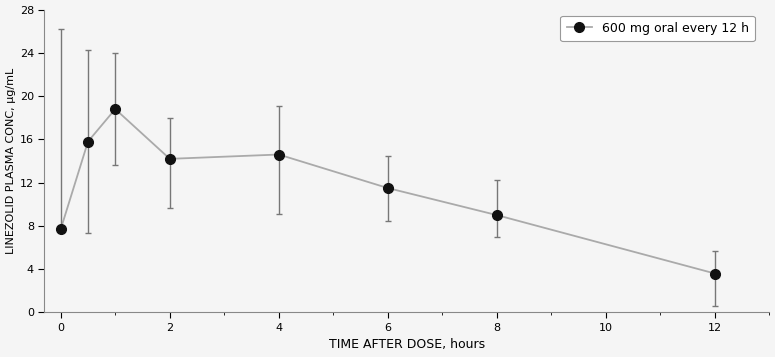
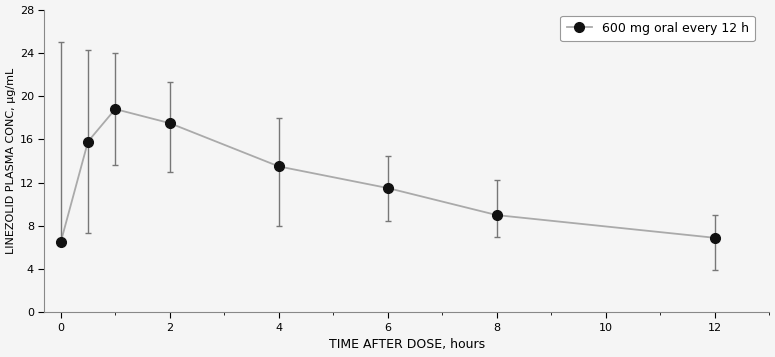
0: 7.7 -> 6.5
2: 14.2 -> 17.5
4: 14.6 -> 13.5
12: 3.6 -> 6.9
